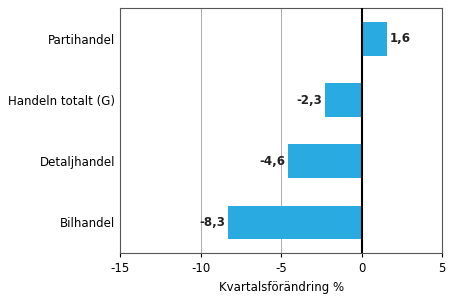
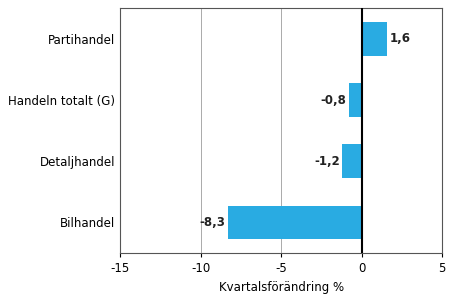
Handeln totalt (G): -2,3 -> -0,8
Detaljhandel: -4,6 -> -1,2
